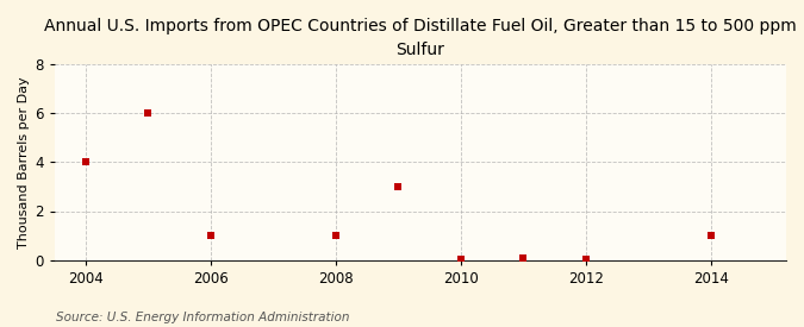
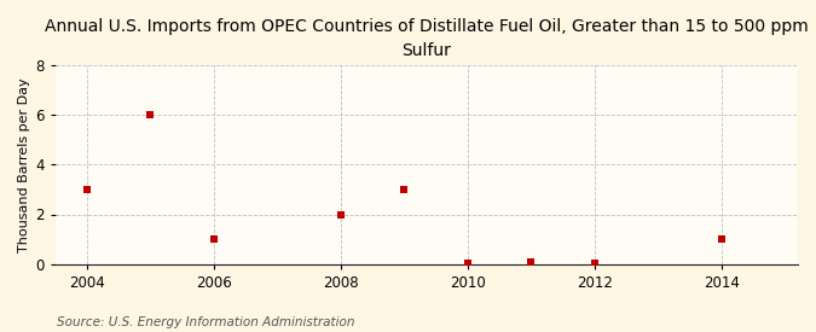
2004: 4.00 -> 3.00
2008: 1.00 -> 2.00
